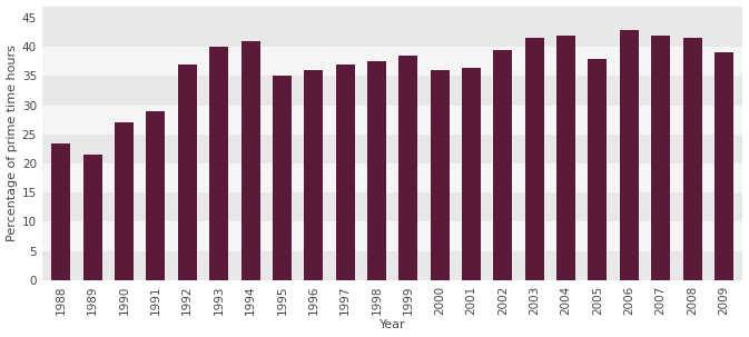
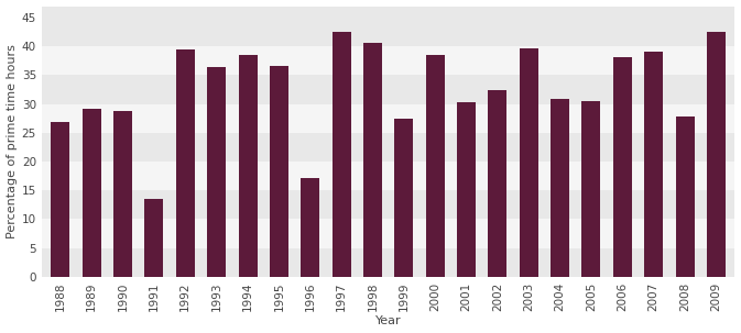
1988: 23.5 -> 26.8
1989: 21.5 -> 29.2
1990: 27.0 -> 28.8
1991: 29.0 -> 13.6
1992: 37.0 -> 39.4
1993: 40.0 -> 36.4
1994: 41.0 -> 38.6
1995: 35.0 -> 36.6
1996: 36.0 -> 17.2
1997: 37.0 -> 42.6
1998: 37.5 -> 40.6
1999: 38.5 -> 27.4
2000: 36.0 -> 38.6
2001: 36.5 -> 30.4
2002: 39.5 -> 32.4
2003: 41.5 -> 39.6
2004: 42.0 -> 30.8
2005: 38.0 -> 30.6
2006: 43.0 -> 38.2
2007: 42.0 -> 39.0
2008: 41.5 -> 27.8
2009: 39.0 -> 42.6
